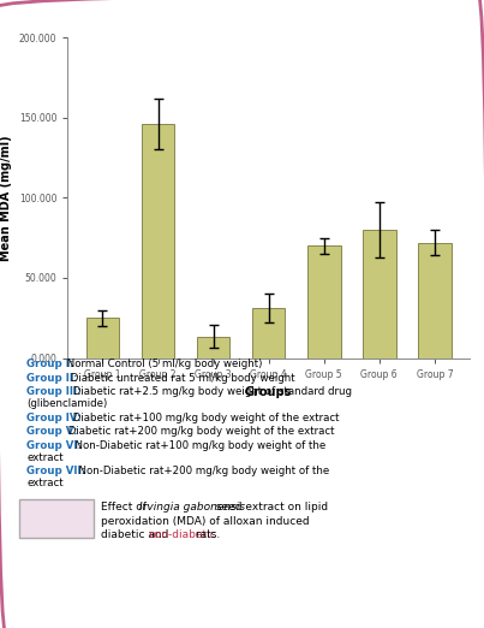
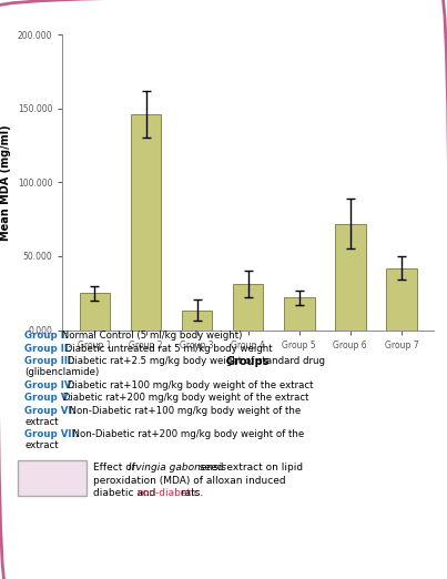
Group 5: 70 -> 22
Group 6: 80 -> 72
Group 7: 72 -> 42
